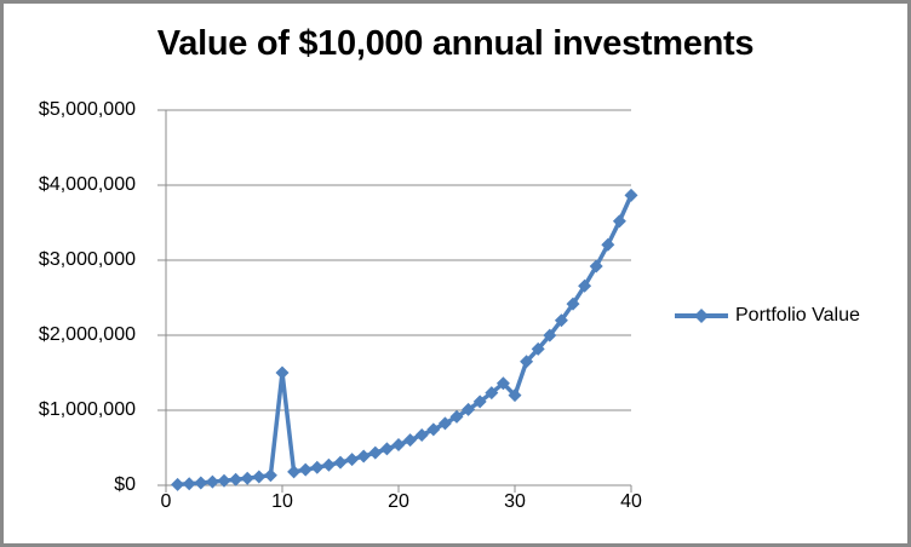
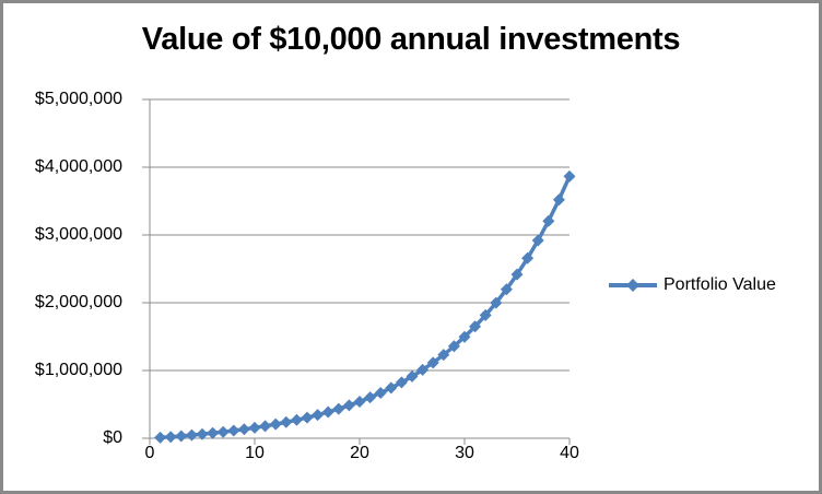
10: $1500000 -> $200000
30: $1200000 -> $1500000
